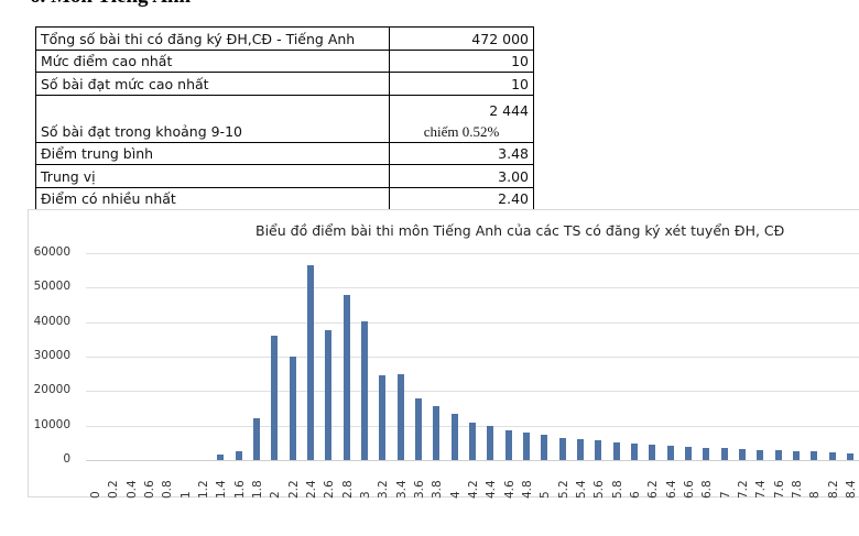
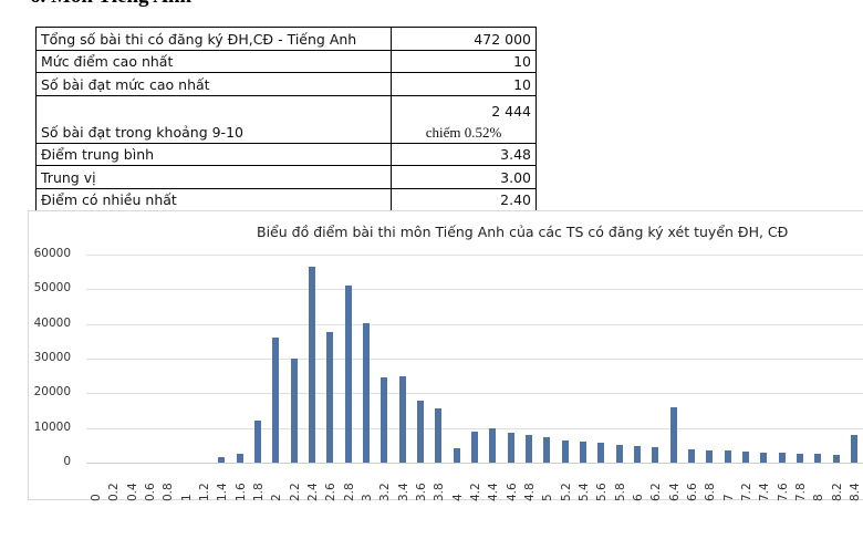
2.8: 48000 -> 51000
4: 14000 -> 4000
4.2: 11000 -> 9000
6.4: 4000 -> 16000
8.4: 2000 -> 8000
